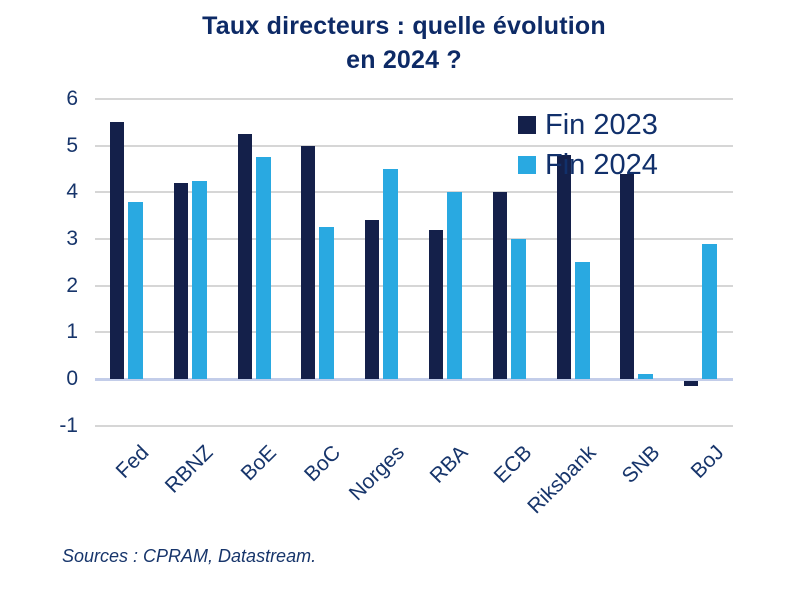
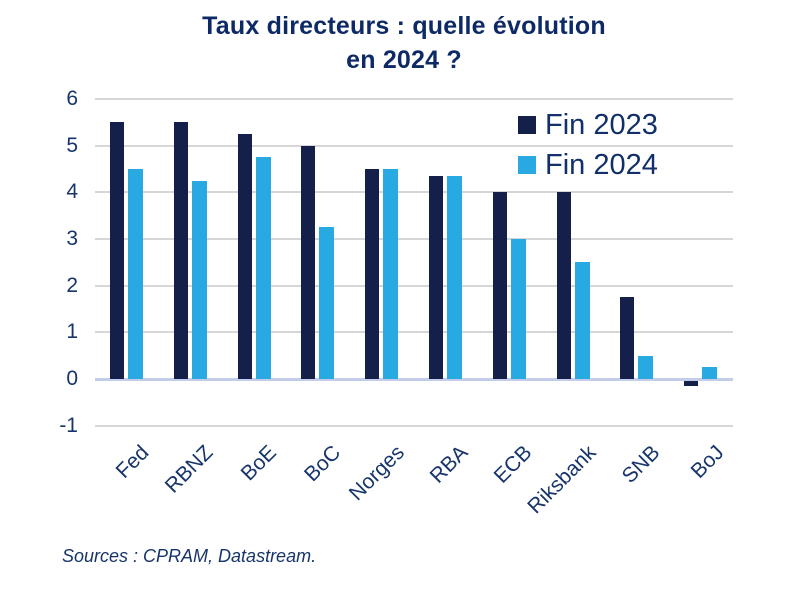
Fin 2024/Fed: 3.8 -> 4.5
Fin 2023/RBNZ: 4.2 -> 5.5
Fin 2023/Norges: 3.4 -> 4.5
Fin 2023/RBA: 3.2 -> 4.3
Fin 2024/RBA: 4.0 -> 4.3
Fin 2023/Riksbank: 4.8 -> 4.0
Fin 2023/SNB: 4.4 -> 1.8
Fin 2024/SNB: 0.1 -> 0.5
Fin 2024/BoJ: 2.9 -> 0.2
